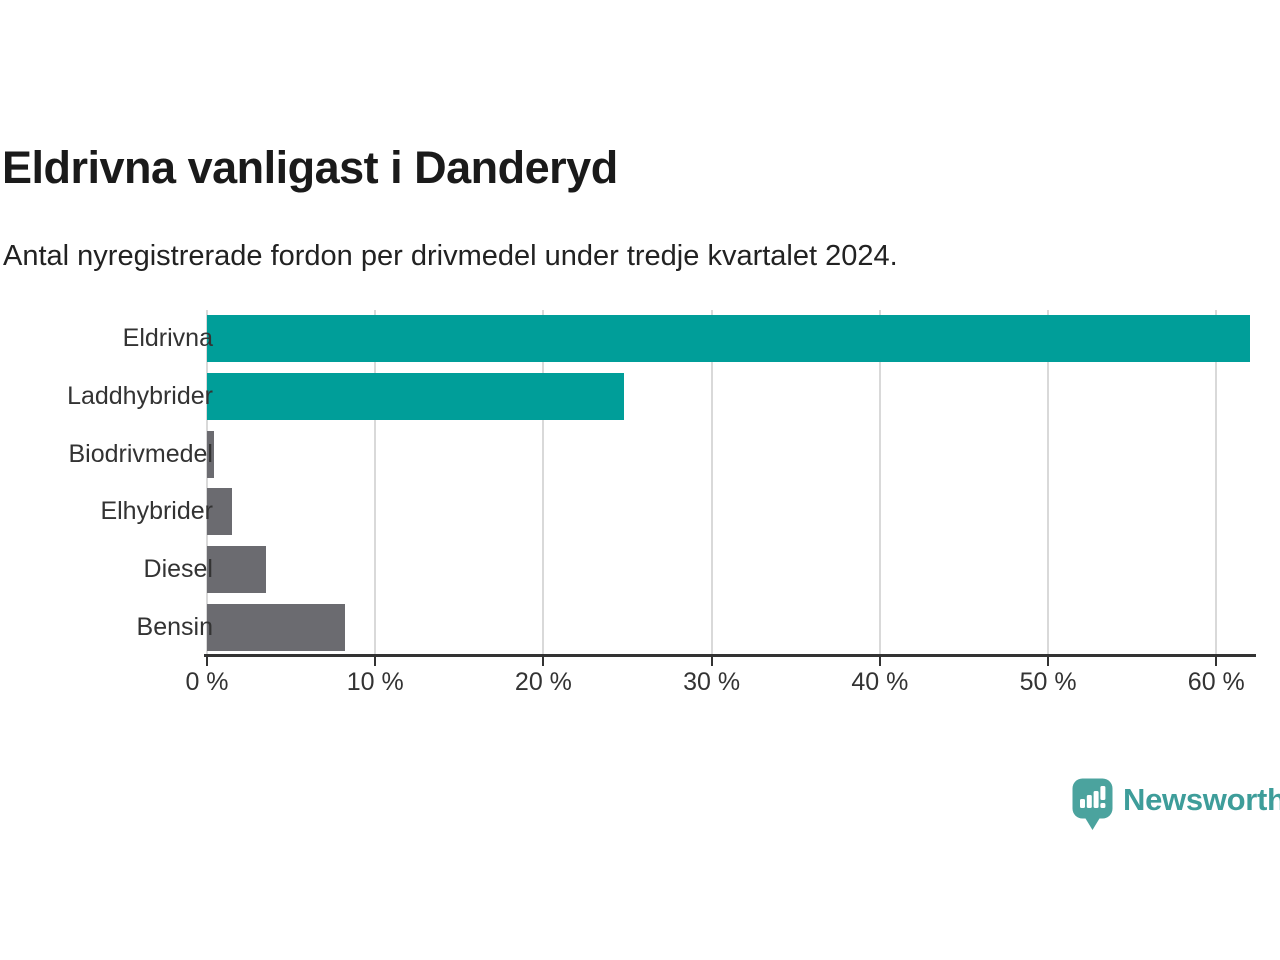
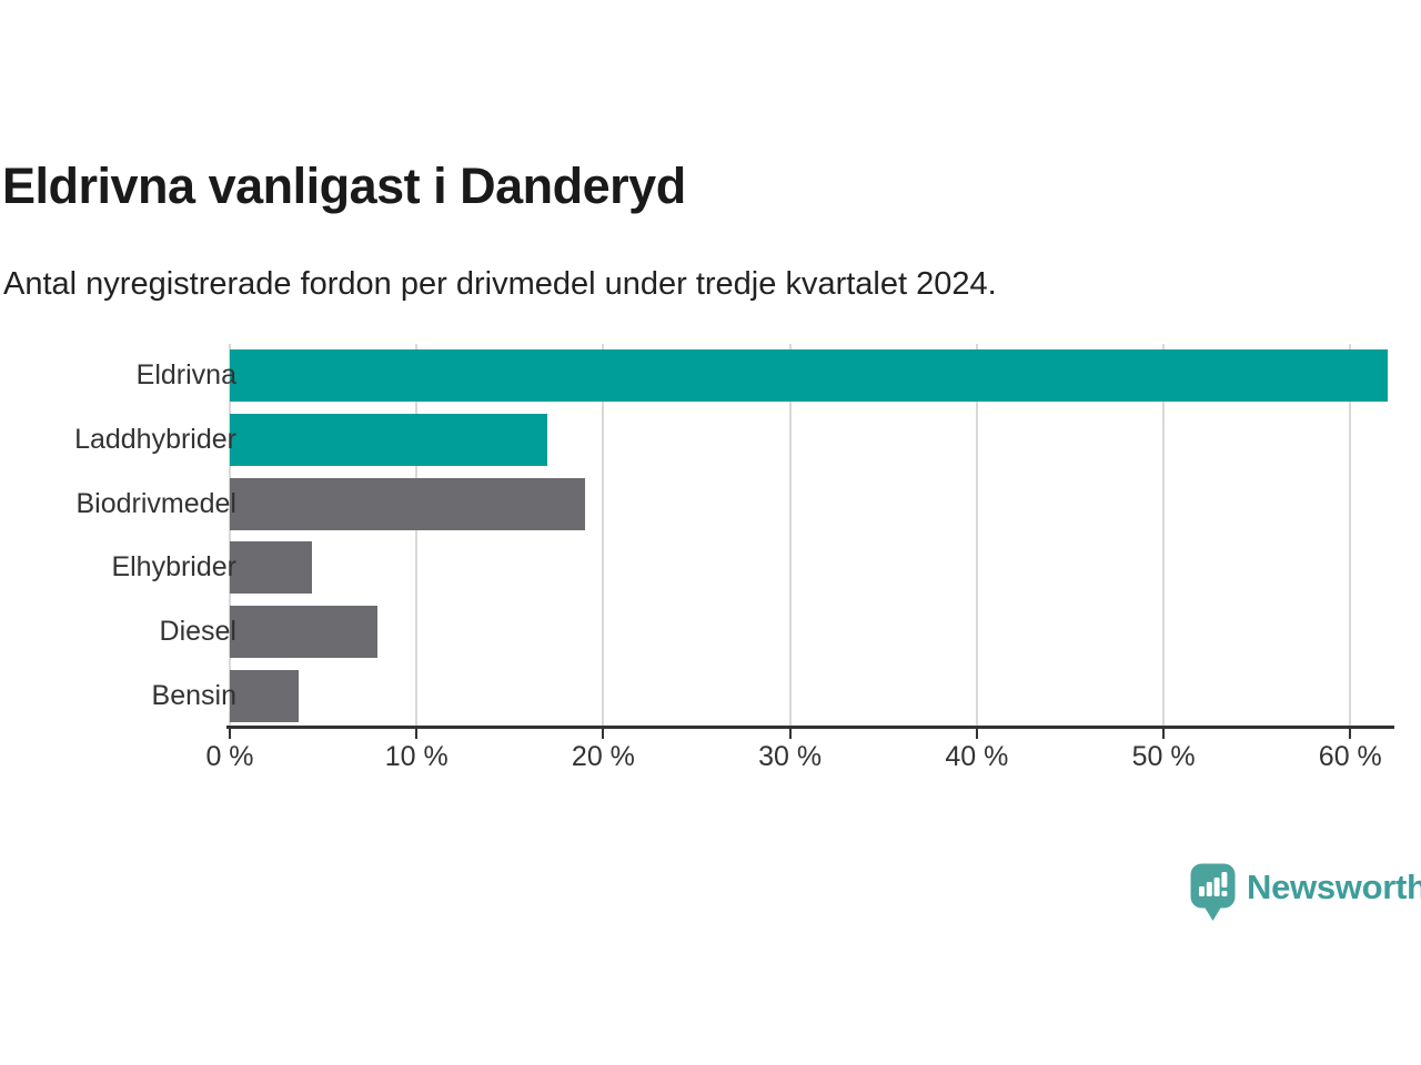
Laddhybrider: 24.8% -> 17.0%
Biodrivmedel: 0.4% -> 19.0%
Elhybrider: 1.5% -> 4.4%
Diesel: 3.5% -> 7.9%
Bensin: 8.2% -> 3.7%
